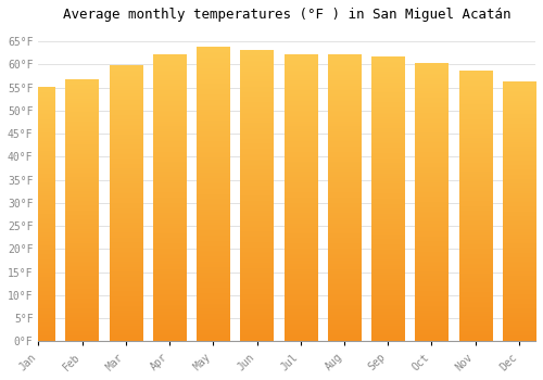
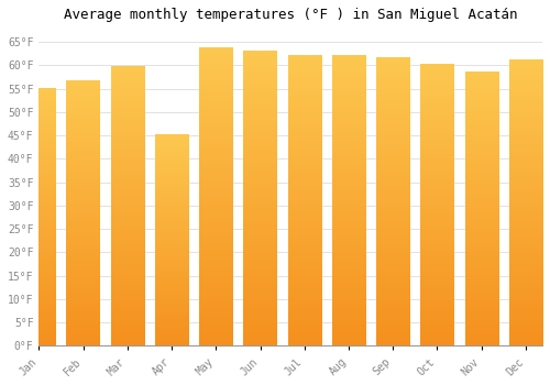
Apr: 62.0°F -> 45.0°F
Dec: 56.0°F -> 61.0°F
